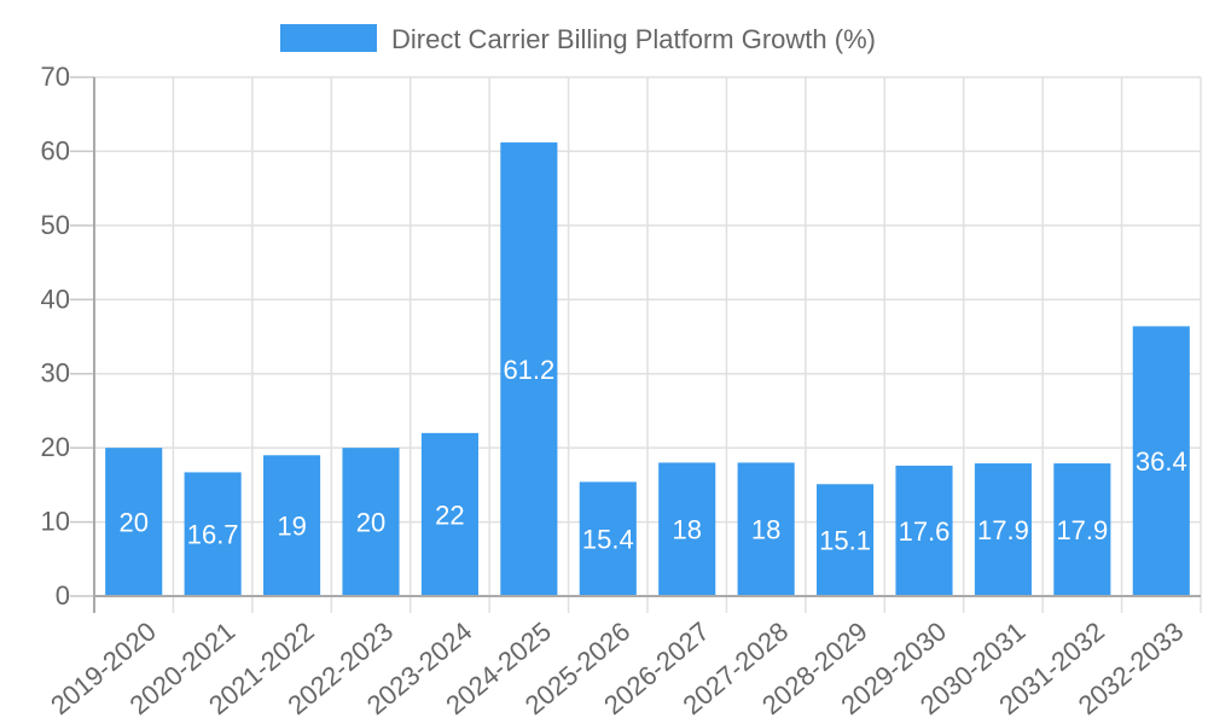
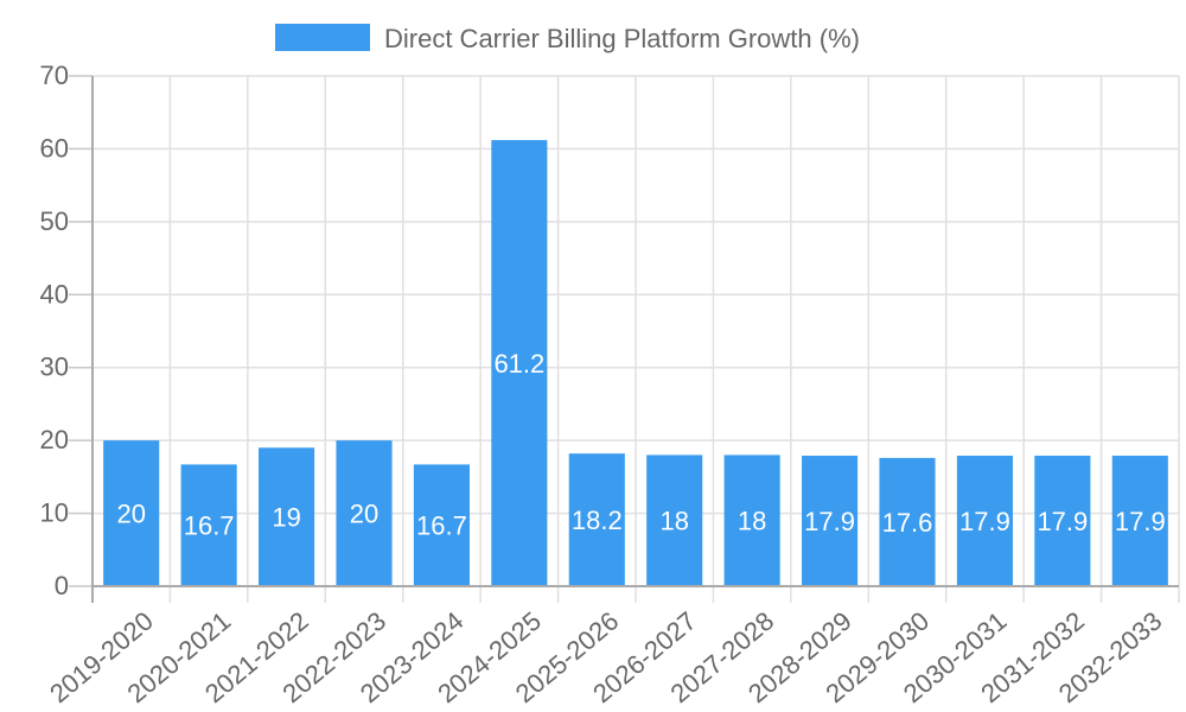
2023-2024: 22 -> 16.7
2025-2026: 15.4 -> 18.2
2028-2029: 15.1 -> 17.9
2032-2033: 36.4 -> 17.9
